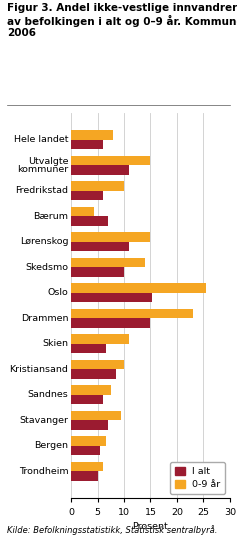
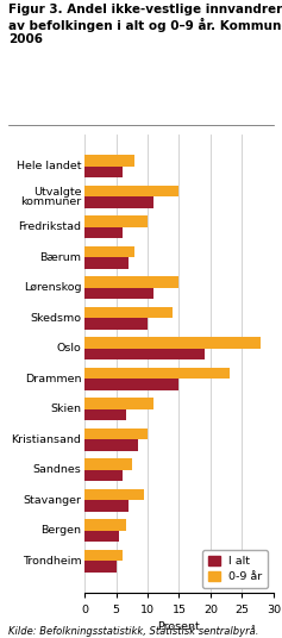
0-9 år/Bærum: 4.4 -> 8.0
0-9 år/Oslo: 25.4 -> 28.0
I alt/Oslo: 15.2 -> 19.0
